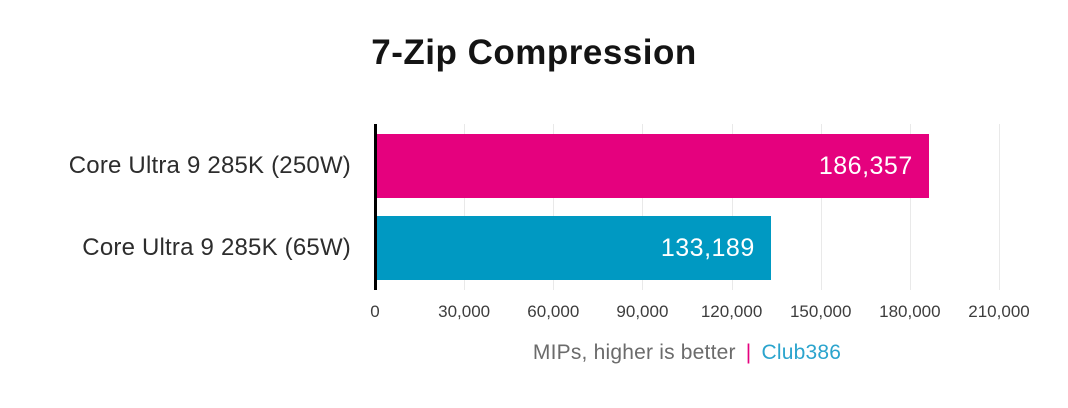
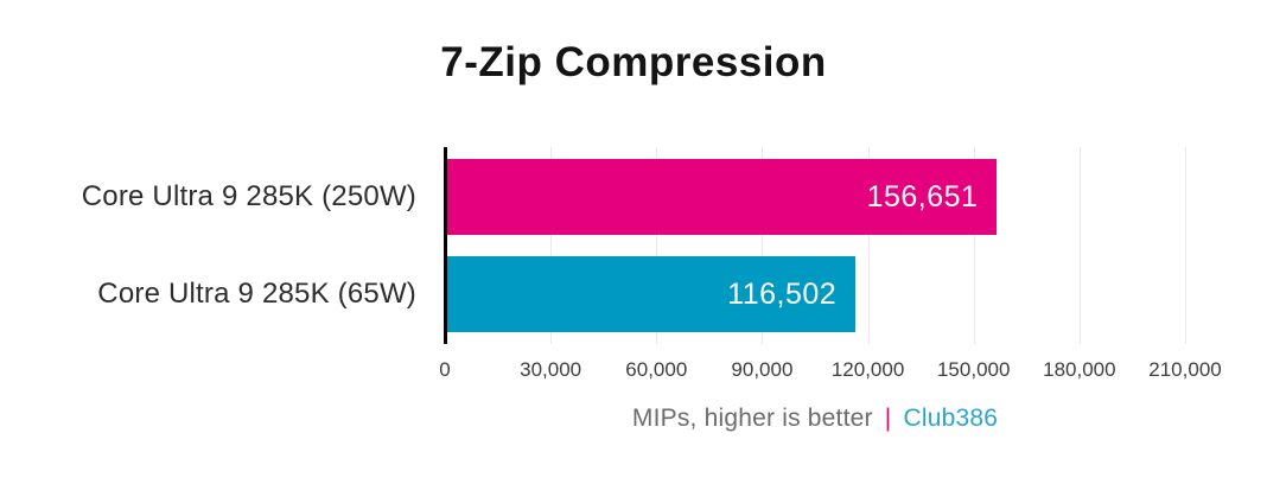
Core Ultra 9 285K (250W): 186,357 -> 156,651
Core Ultra 9 285K (65W): 133,189 -> 116,502
